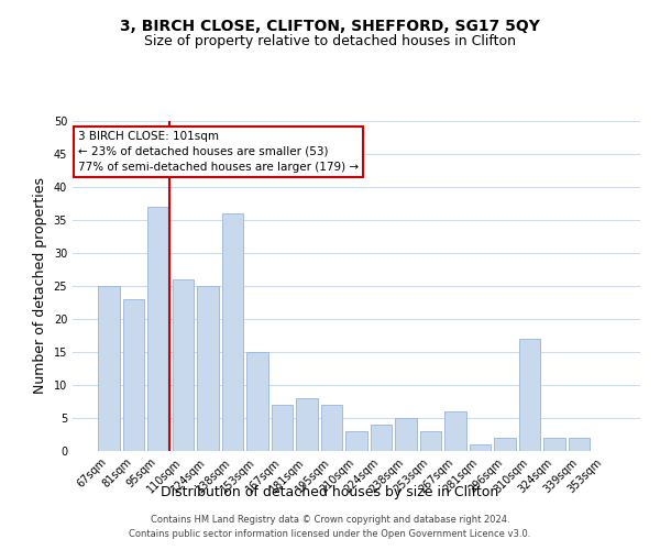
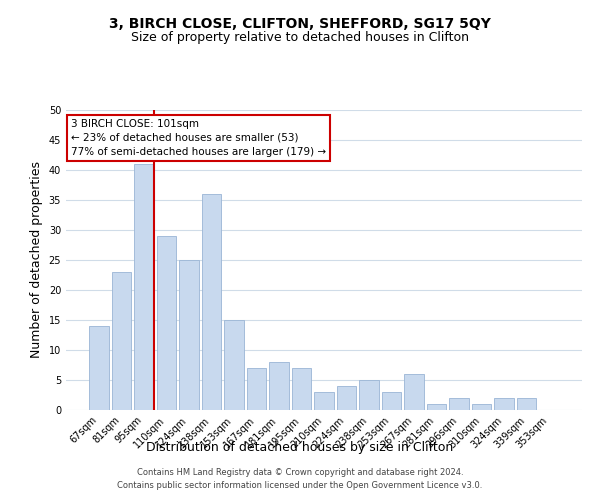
67sqm: 25 -> 14
95sqm: 37 -> 41
110sqm: 26 -> 29
310sqm: 17 -> 1
